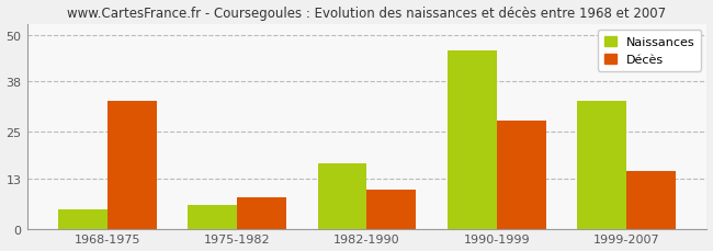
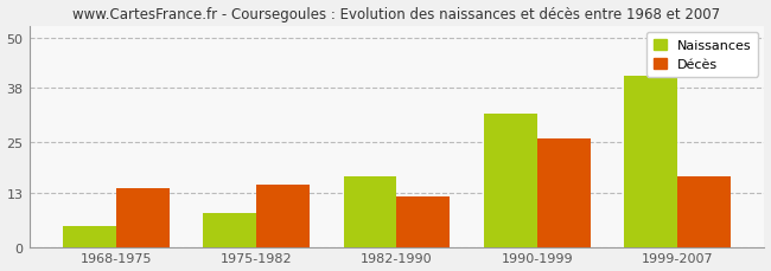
Décès/1968-1975: 33 -> 14
Naissances/1975-1982: 6 -> 8
Décès/1975-1982: 8 -> 15
Décès/1982-1990: 10 -> 12
Naissances/1990-1999: 46 -> 32
Décès/1990-1999: 28 -> 26
Naissances/1999-2007: 33 -> 41
Décès/1999-2007: 15 -> 17
